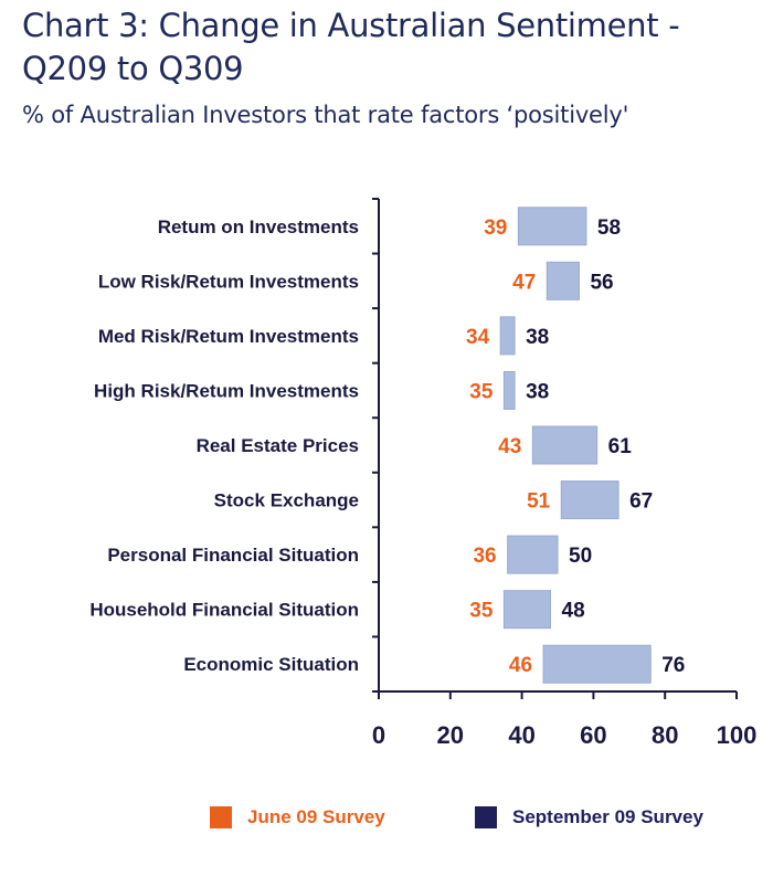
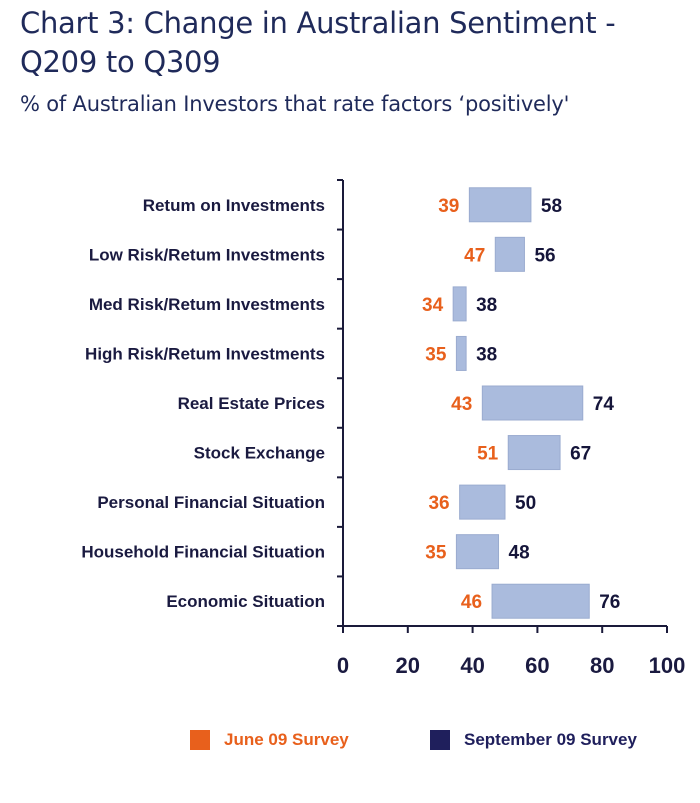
September 09 Survey/Real Estate Prices: 61 -> 74
